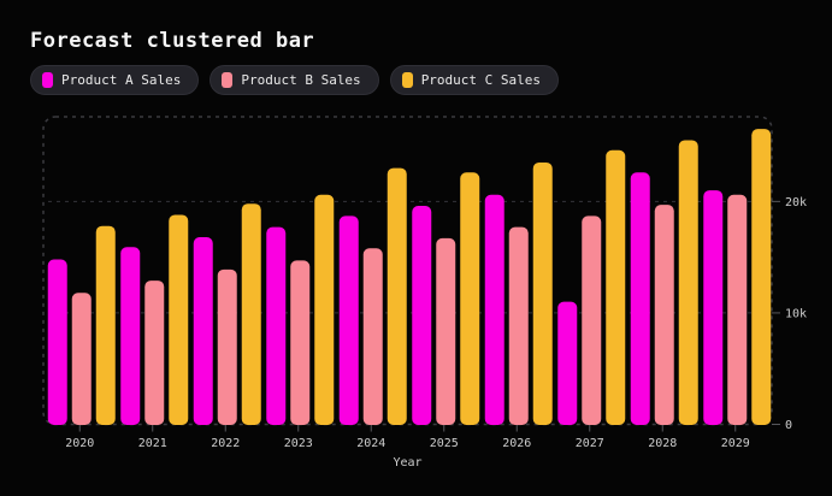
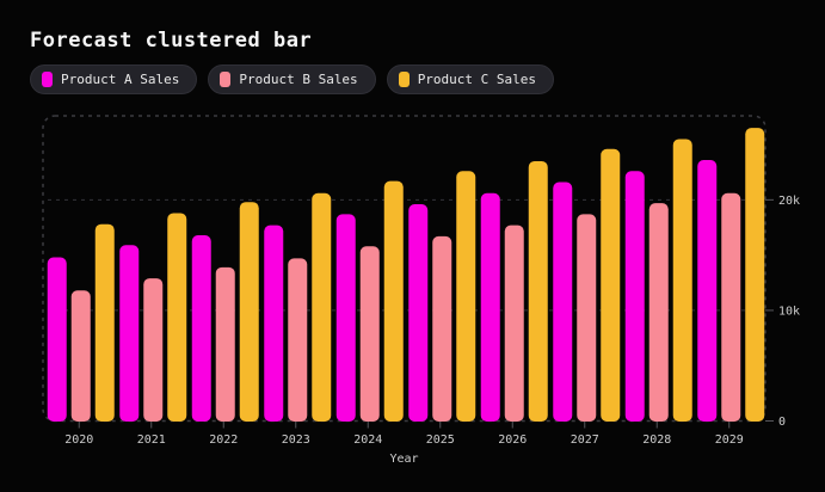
Product C Sales/2024: 23k -> 22k
Product A Sales/2027: 11k -> 22k
Product A Sales/2029: 21k -> 24k
